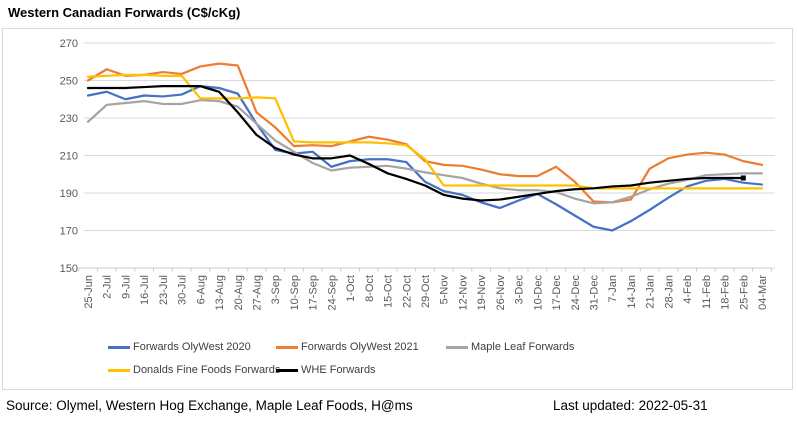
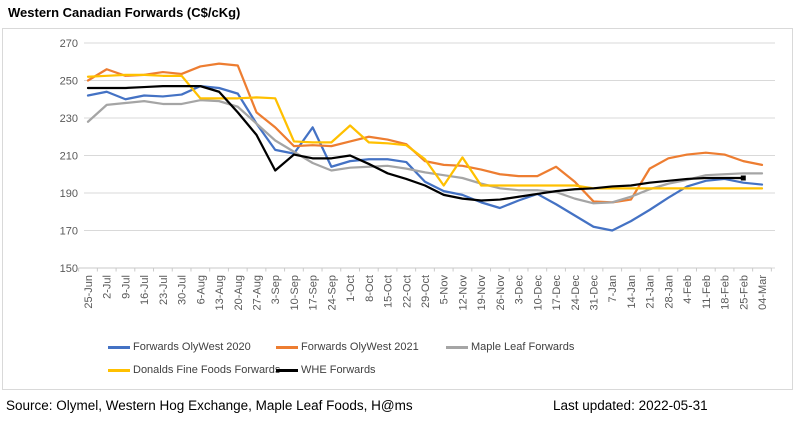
WHE Forwards/3-Sep: 214 -> 202
Forwards OlyWest 2020/17-Sep: 212 -> 225
Donalds Fine Foods Forwards/1-Oct: 217 -> 226
Donalds Fine Foods Forwards/12-Nov: 194 -> 209
